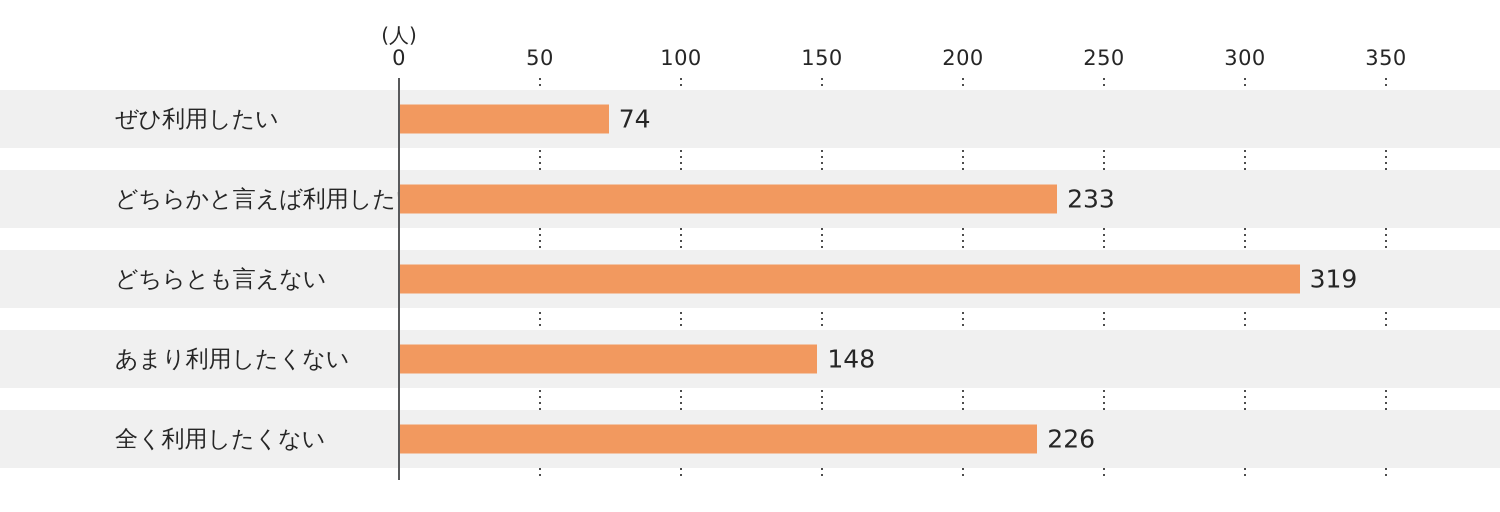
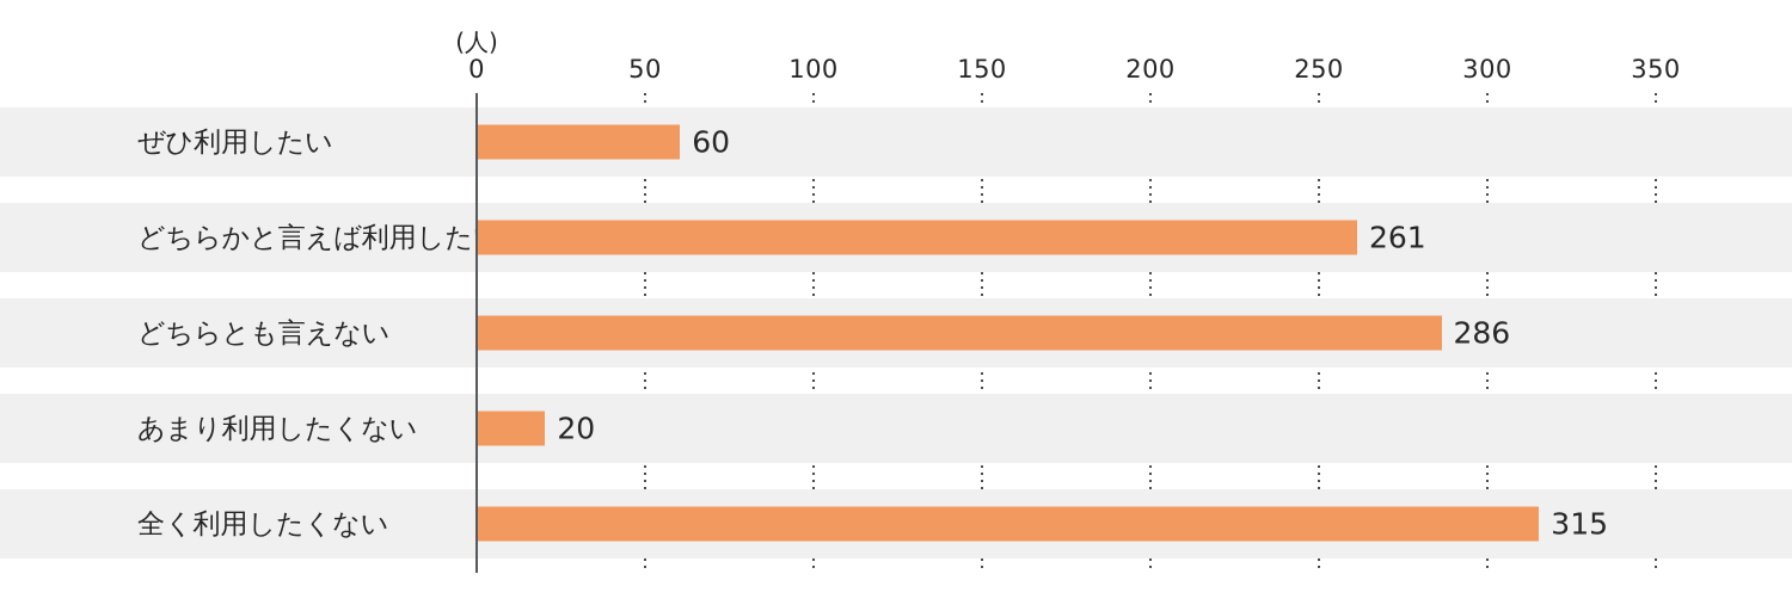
ぜひ利用したい: 74 -> 60
どちらかと言えば利用したい: 233 -> 261
どちらとも言えない: 319 -> 286
あまり利用したくない: 148 -> 20
全く利用したくない: 226 -> 315
